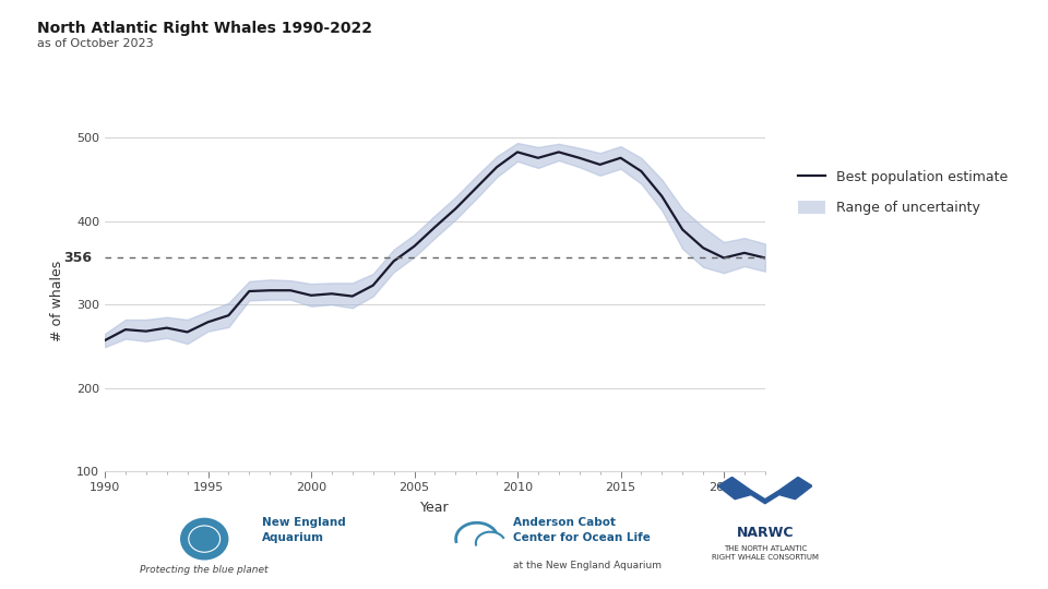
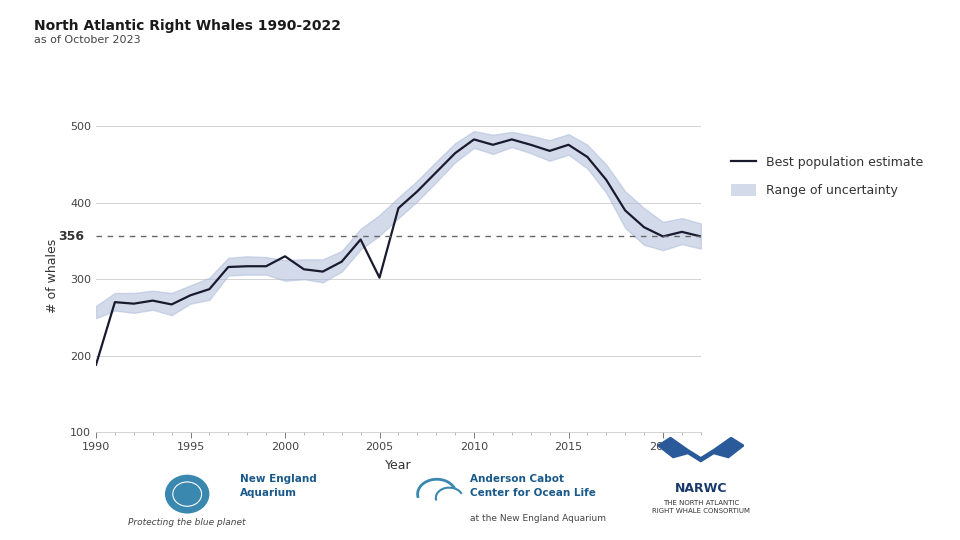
Best population estimate/1990: 257 -> 188
Best population estimate/2000: 311 -> 330
Best population estimate/2005: 370 -> 302
